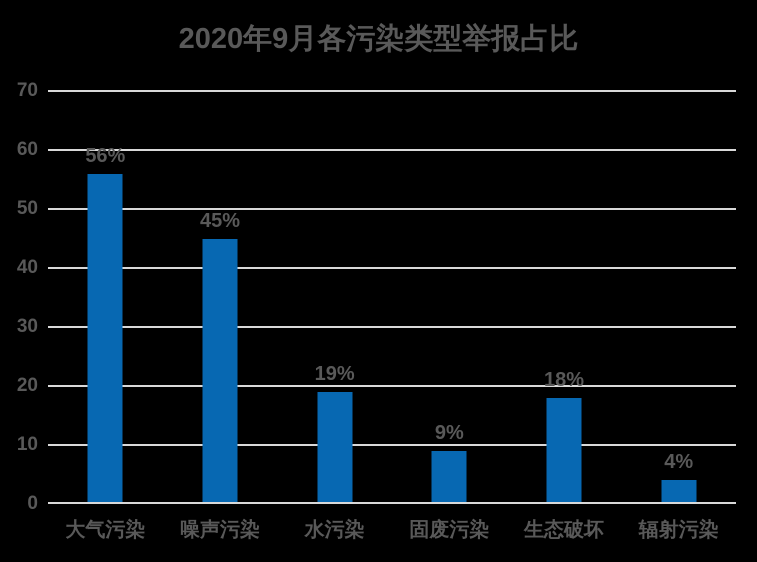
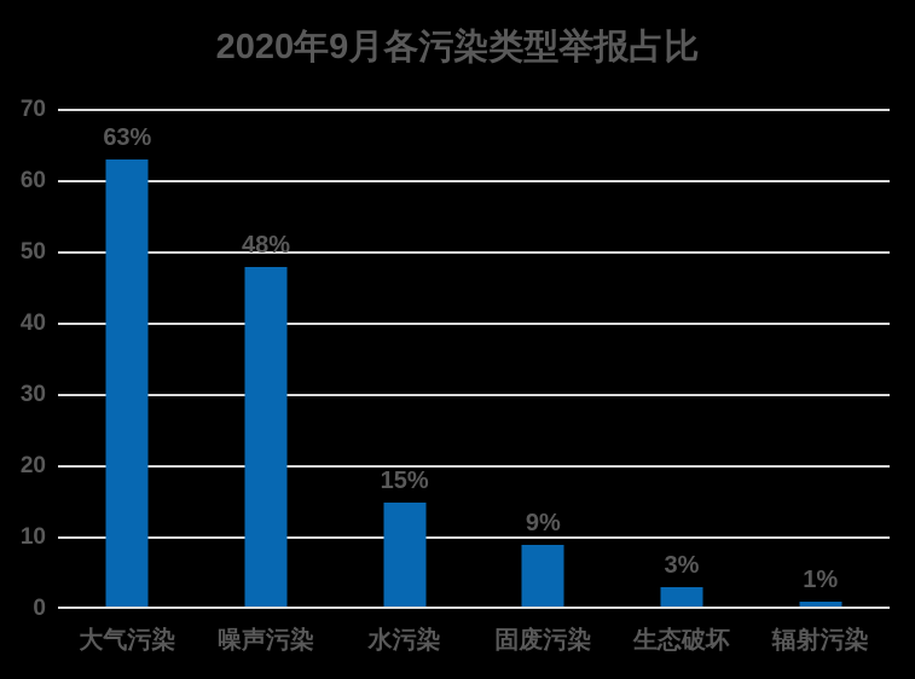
大气污染: 56% -> 63%
噪声污染: 45% -> 48%
水污染: 19% -> 15%
生态破坏: 18% -> 3%
辐射污染: 4% -> 1%
